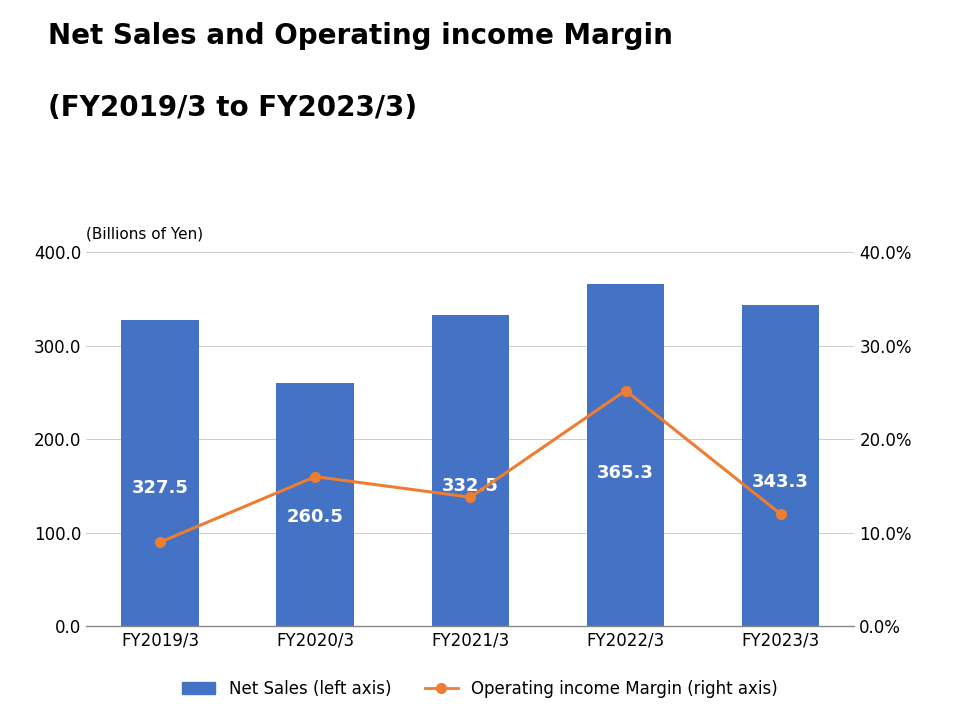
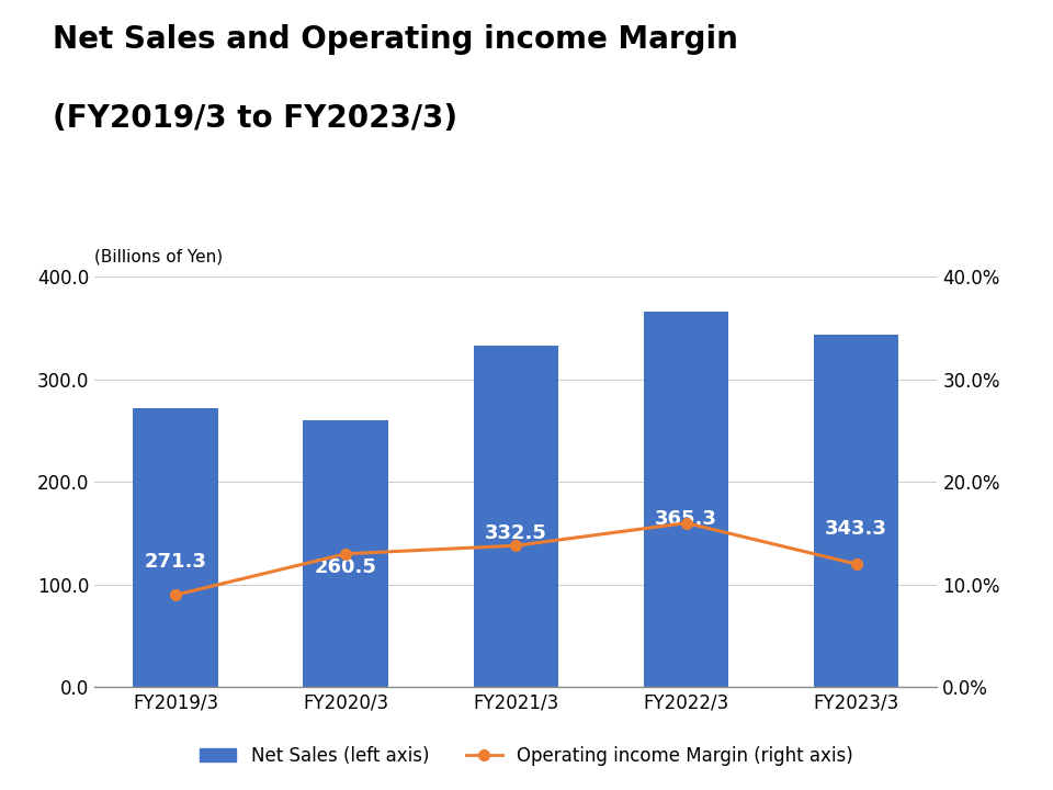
Net Sales (left axis)/FY2019/3: 327.5 -> 271.3
Operating income Margin (right axis)/FY2020/3: 16.0% -> 13.0%
Operating income Margin (right axis)/FY2022/3: 25.2% -> 16.0%
